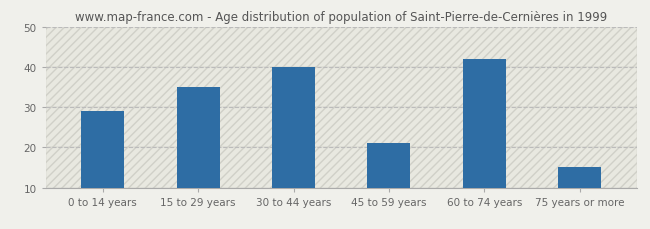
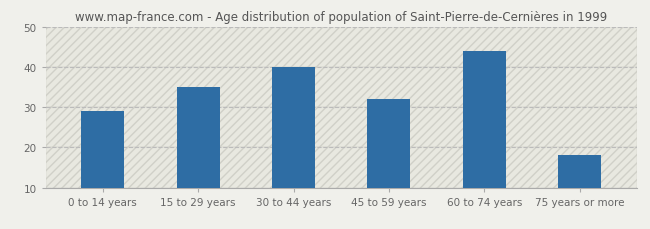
45 to 59 years: 21 -> 32
60 to 74 years: 42 -> 44
75 years or more: 15 -> 18
